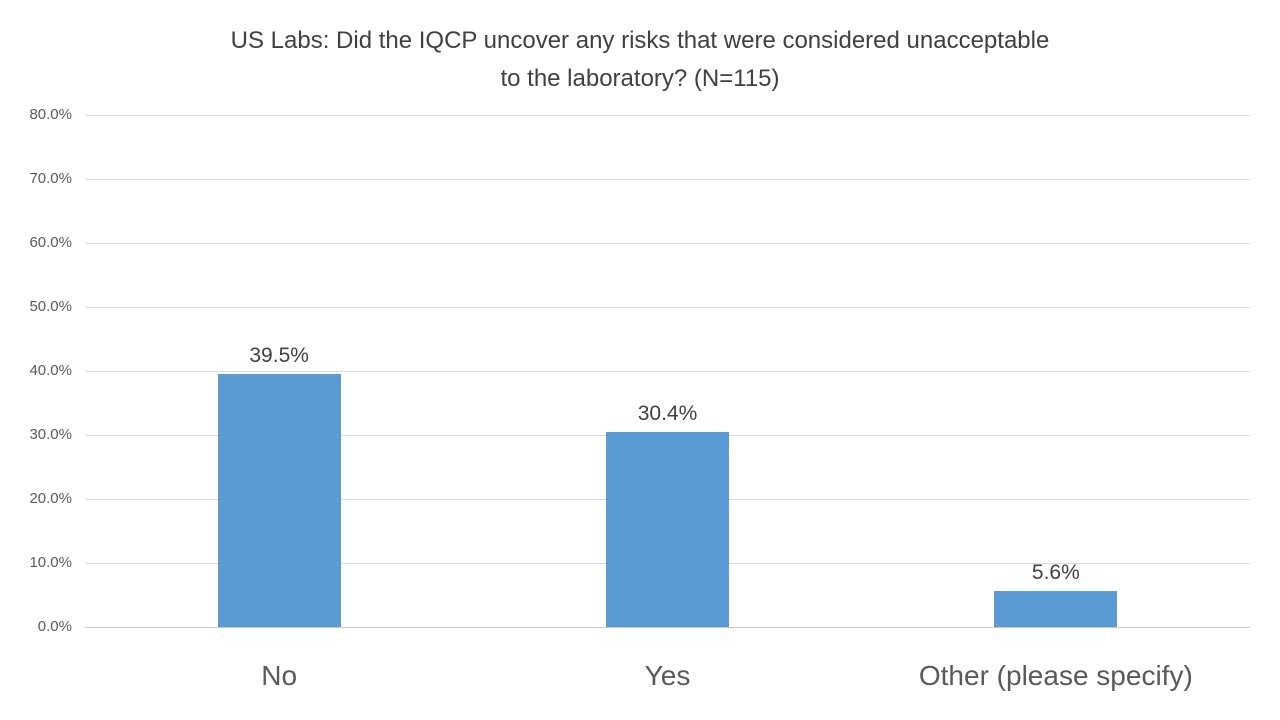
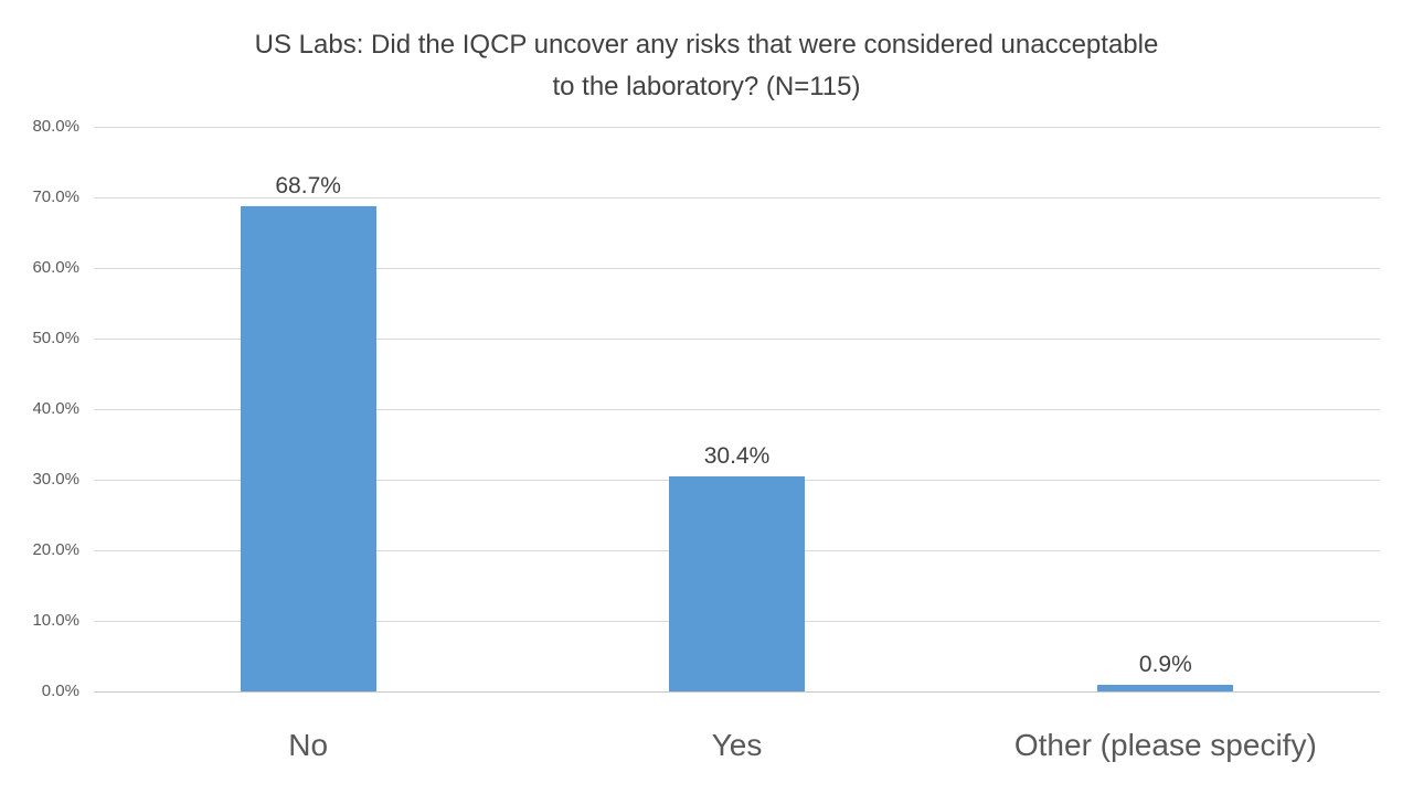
No: 39.5% -> 68.7%
Other (please specify): 5.6% -> 0.9%
